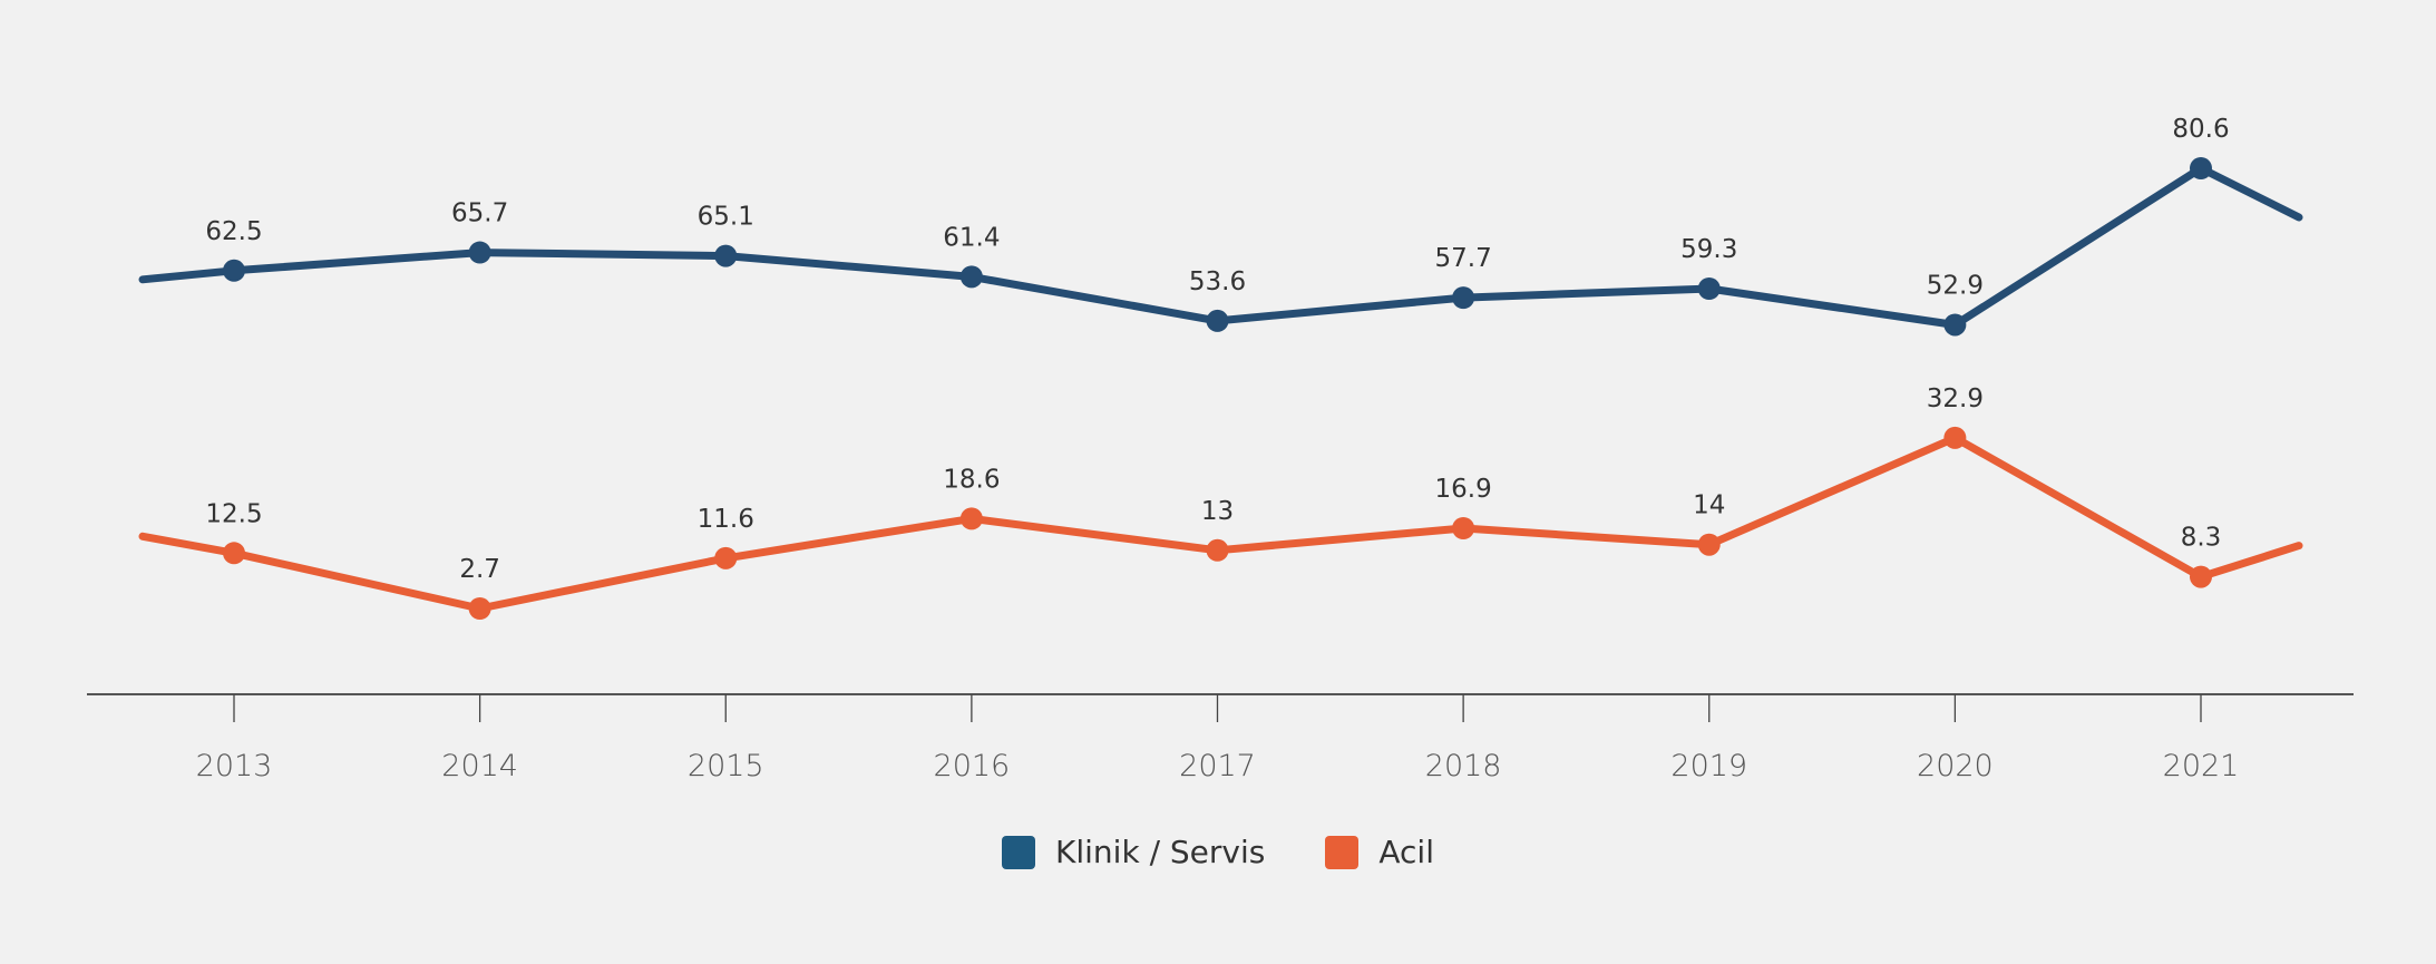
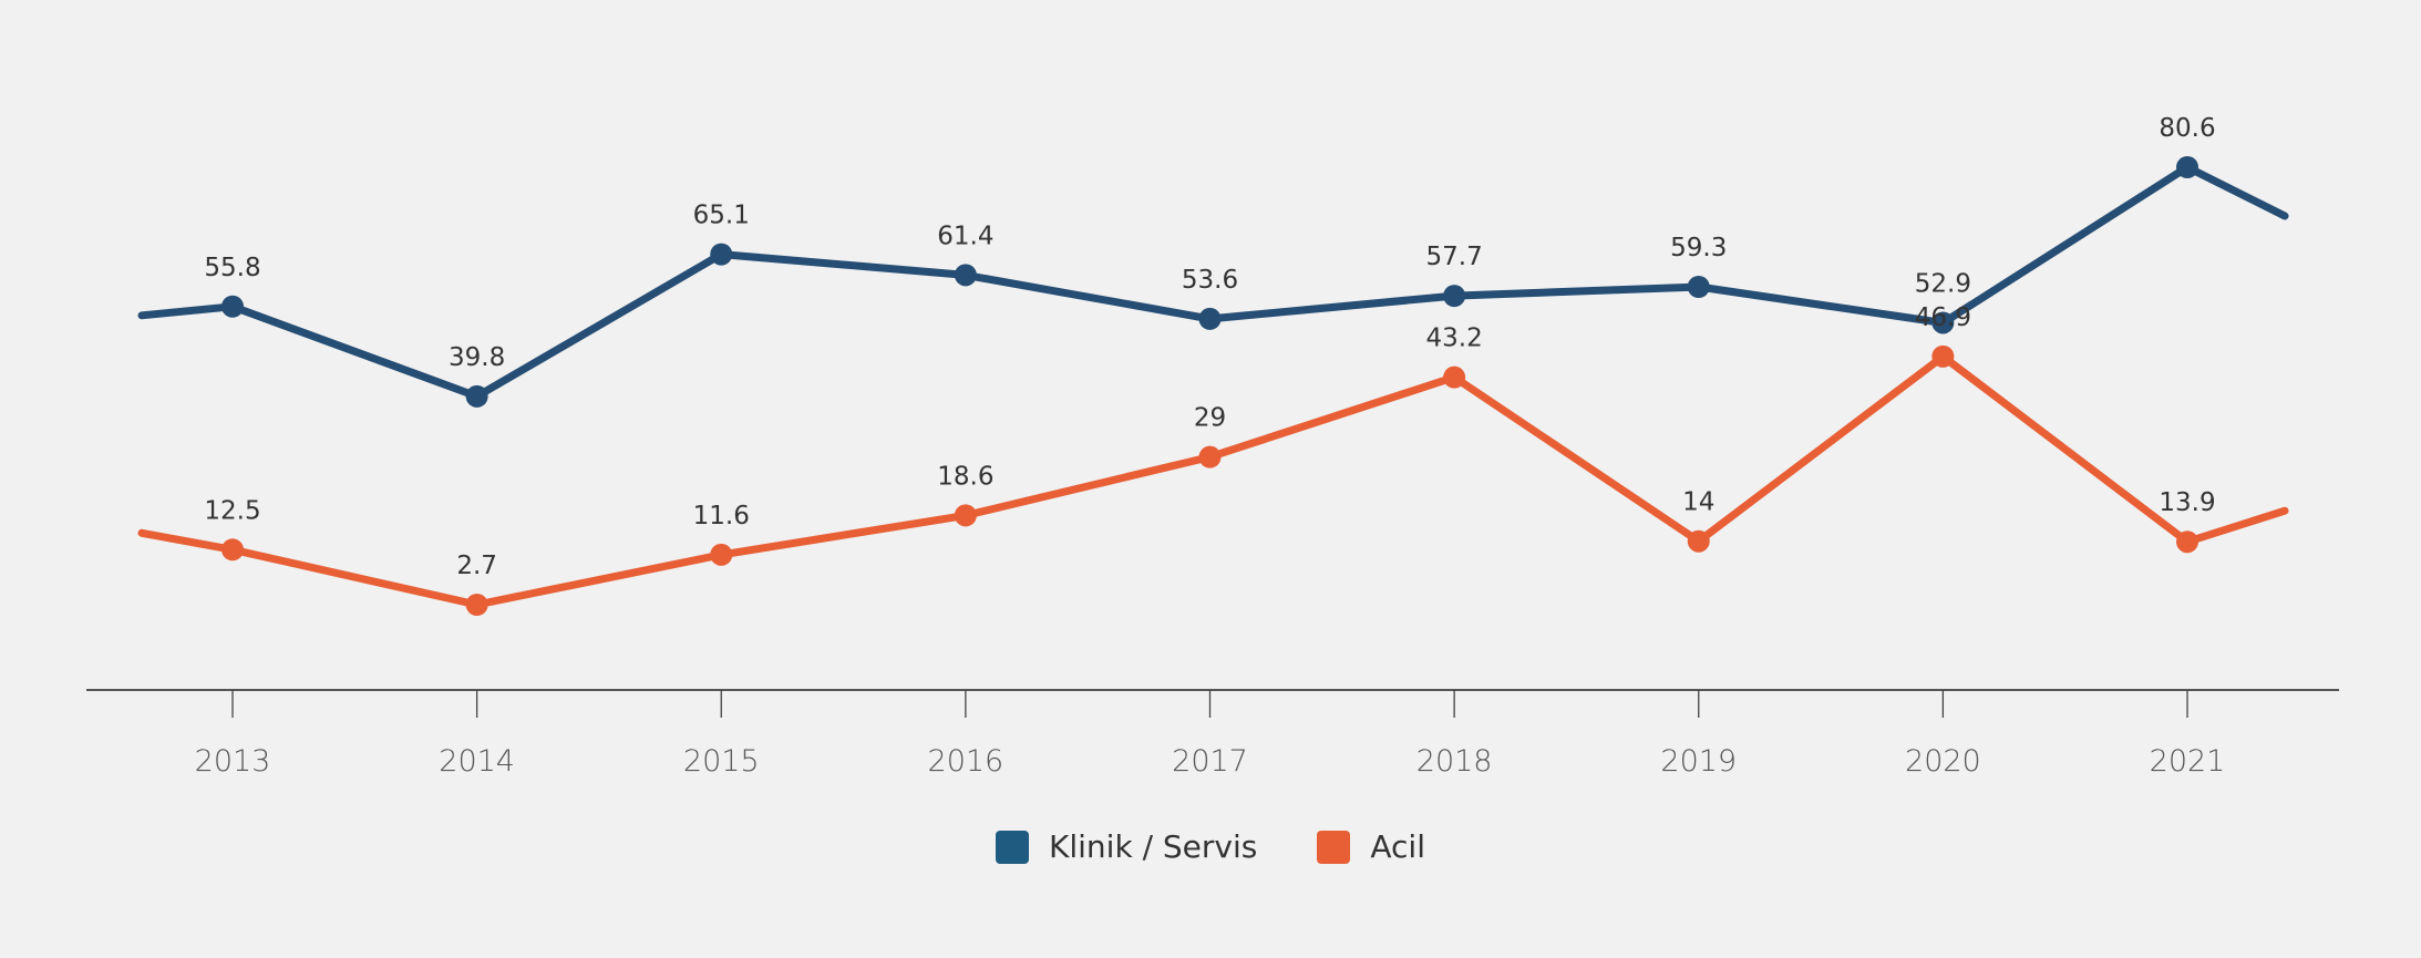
Klinik / Servis/2013: 62.5 -> 55.8
Klinik / Servis/2014: 65.7 -> 39.8
Acil/2017: 13 -> 29
Acil/2018: 16.9 -> 43.2
Acil/2020: 32.9 -> 46.9
Acil/2021: 8.3 -> 13.9
